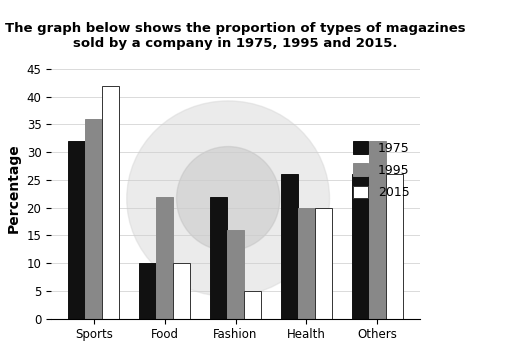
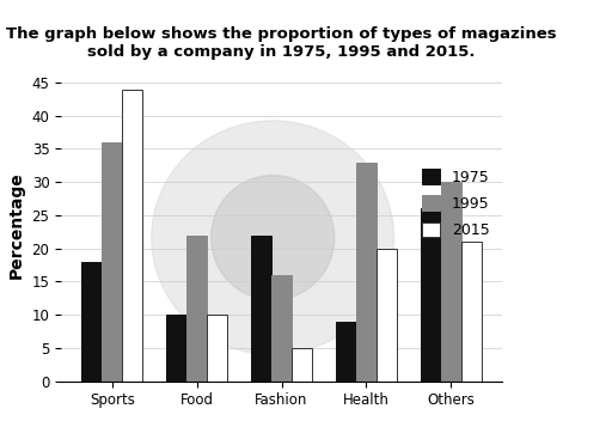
1975/Sports: 32 -> 18
2015/Sports: 42 -> 44
1975/Health: 26 -> 9
1995/Health: 20 -> 33
1995/Others: 32 -> 30
2015/Others: 26 -> 21
